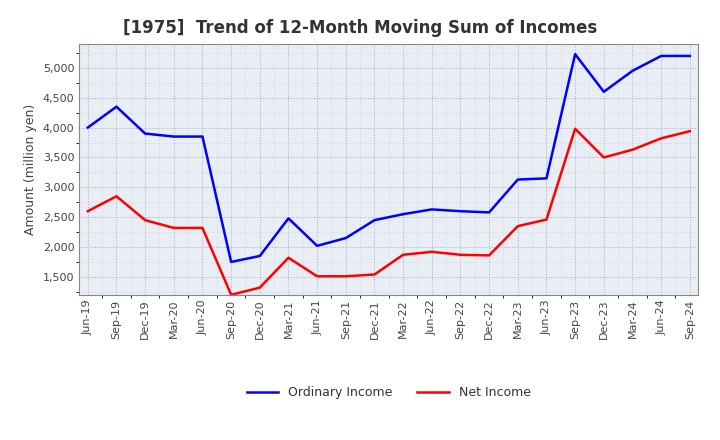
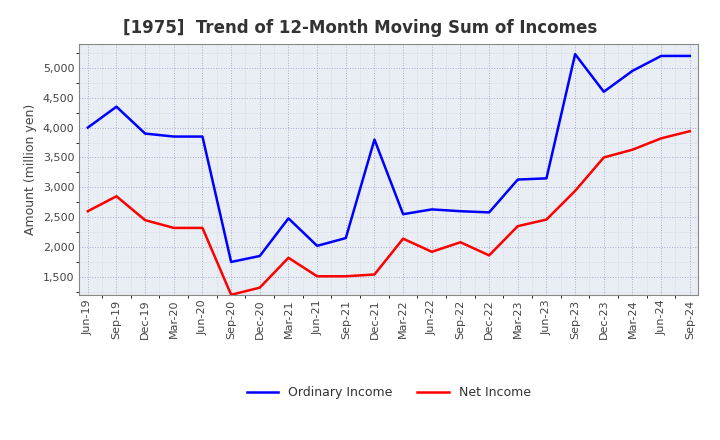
Ordinary Income/Dec-21: 2,450 -> 3,800
Net Income/Mar-22: 1,870 -> 2,140
Net Income/Sep-22: 1,870 -> 2,080
Net Income/Sep-23: 3,980 -> 2,940
